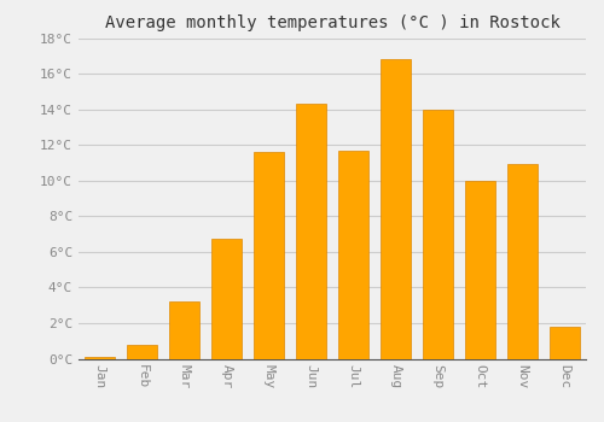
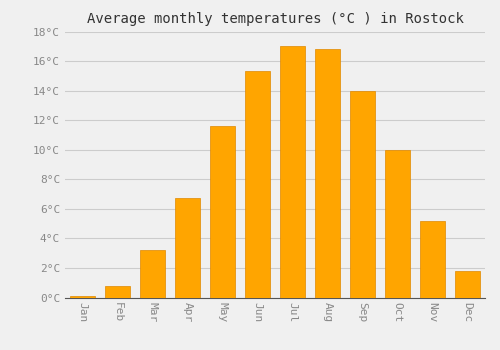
Jun: 14.3°C -> 15.3°C
Jul: 11.7°C -> 17.0°C
Nov: 10.9°C -> 5.2°C
